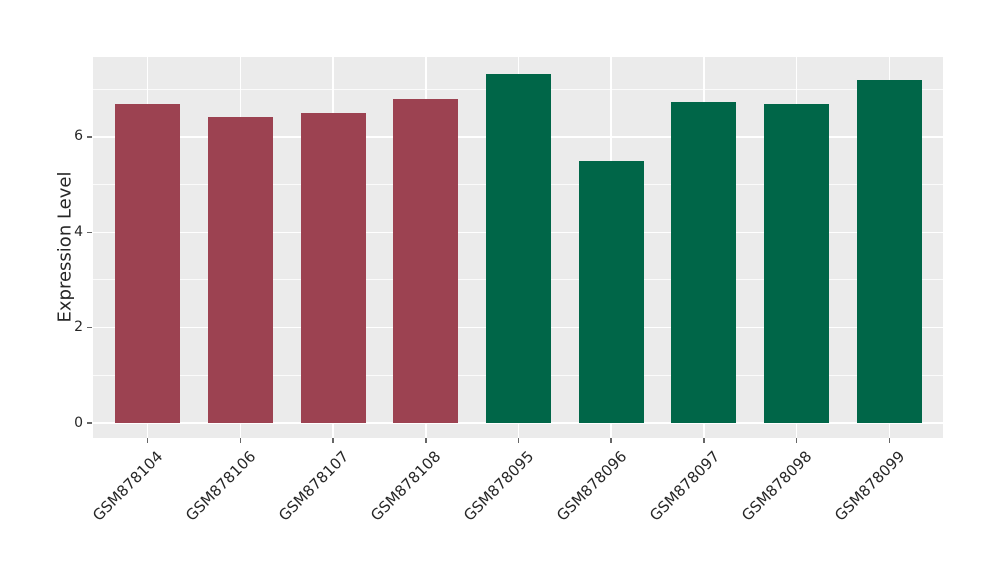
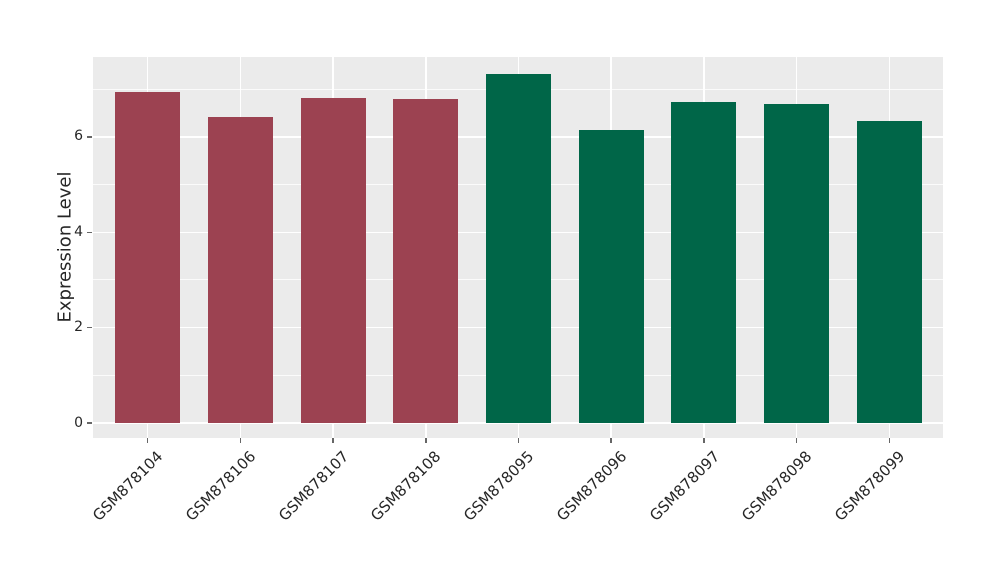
GSM878104: 6.7 -> 7.0
GSM878107: 6.5 -> 6.8
GSM878096: 5.5 -> 6.1
GSM878099: 7.2 -> 6.3
